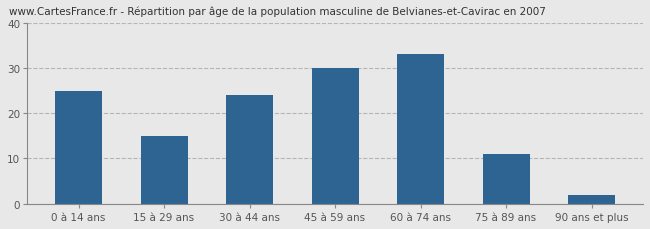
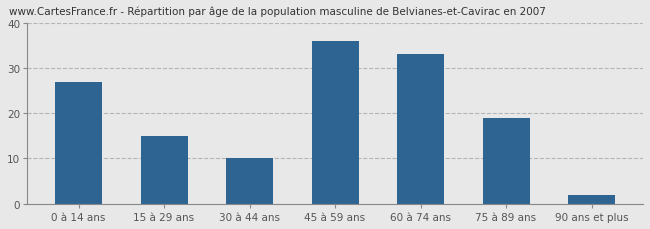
0 à 14 ans: 25 -> 27
30 à 44 ans: 24 -> 10
45 à 59 ans: 30 -> 36
75 à 89 ans: 11 -> 19
